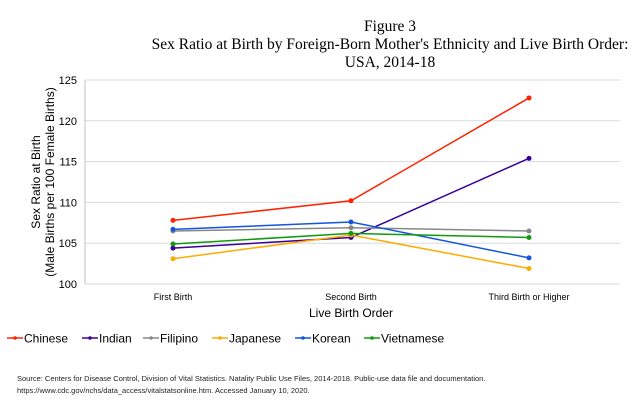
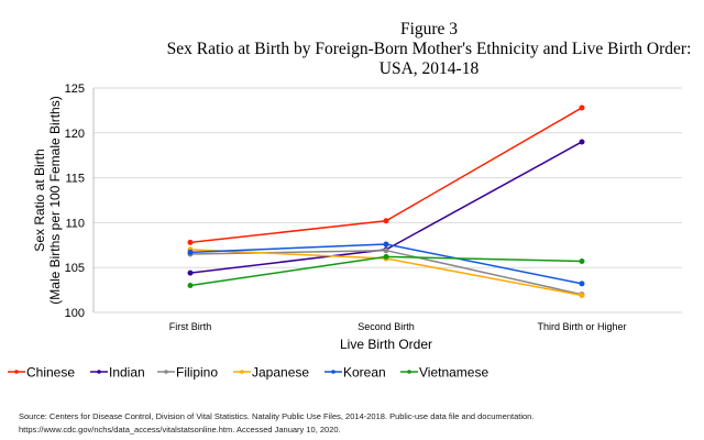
Japanese/First Birth: 103 -> 107
Vietnamese/First Birth: 105 -> 103
Indian/Second Birth: 106 -> 107
Indian/Third Birth or Higher: 115 -> 119
Filipino/Third Birth or Higher: 106 -> 102
